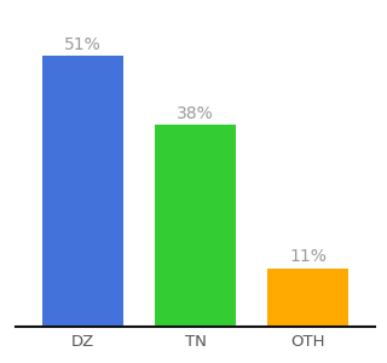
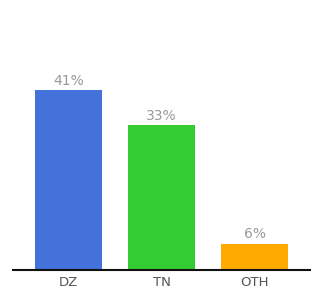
DZ: 51% -> 41%
TN: 38% -> 33%
OTH: 11% -> 6%
